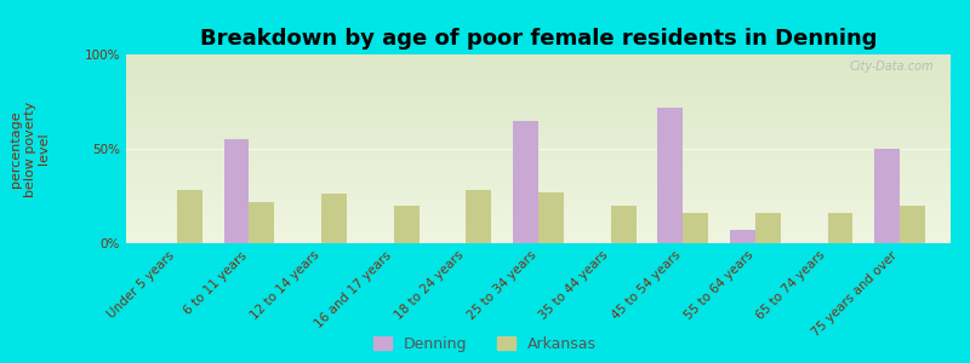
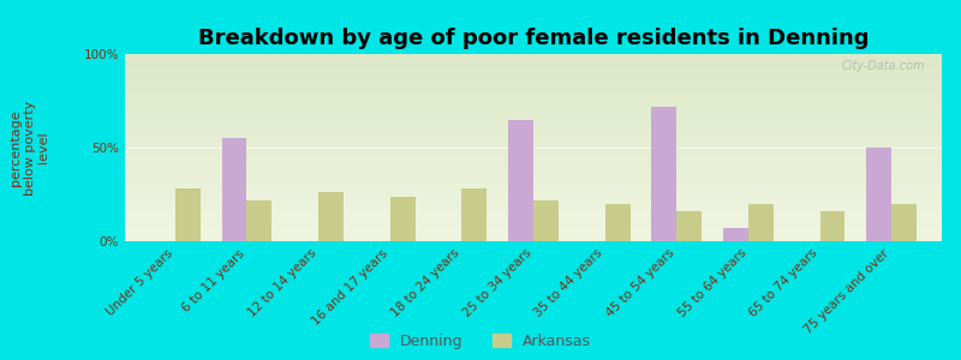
Arkansas/16 and 17 years: 20% -> 24%
Arkansas/25 to 34 years: 27% -> 22%
Arkansas/55 to 64 years: 16% -> 20%
